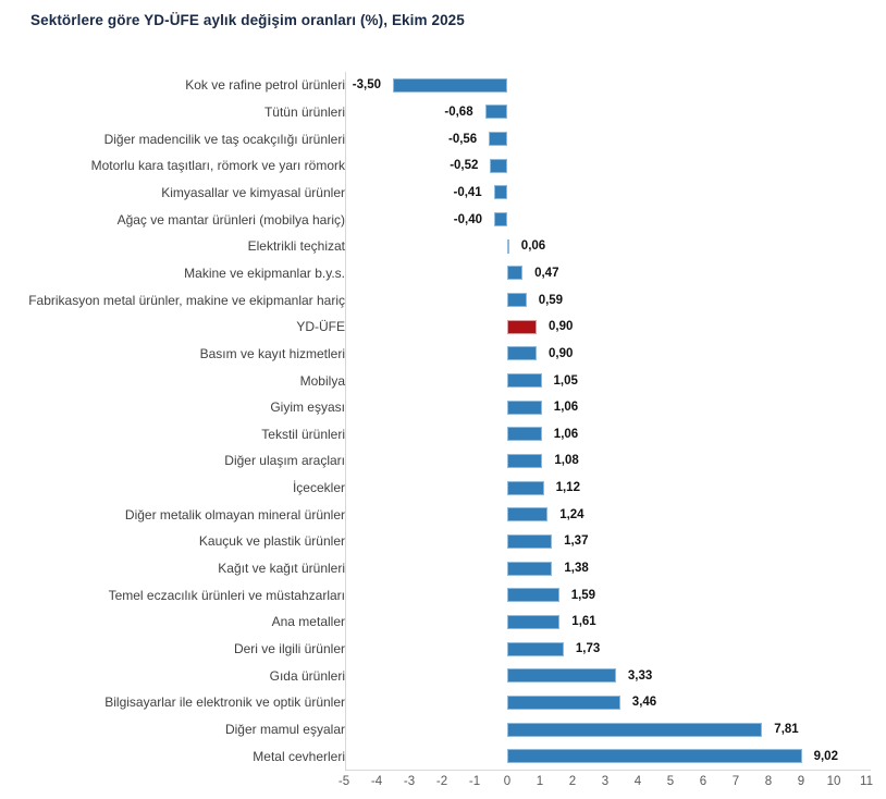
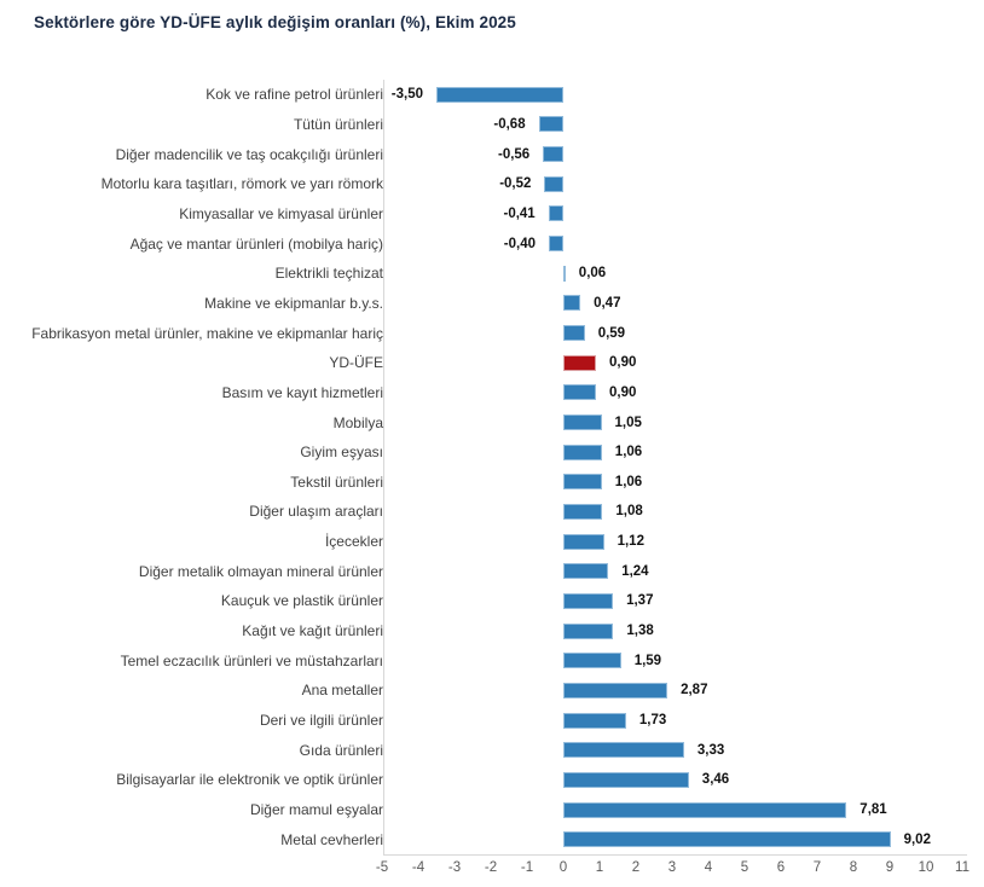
Ana metaller: 1,61 -> 2,87
